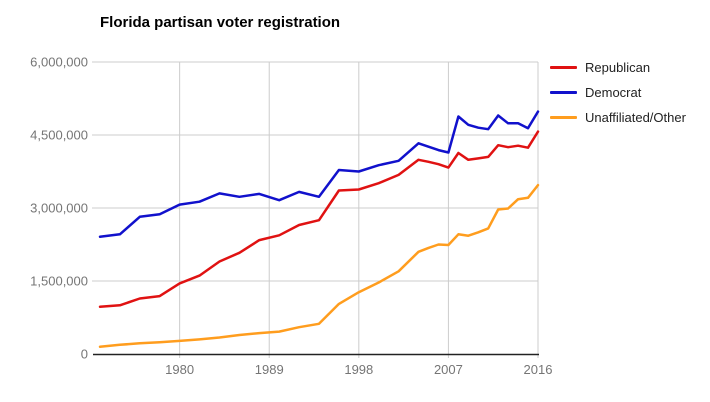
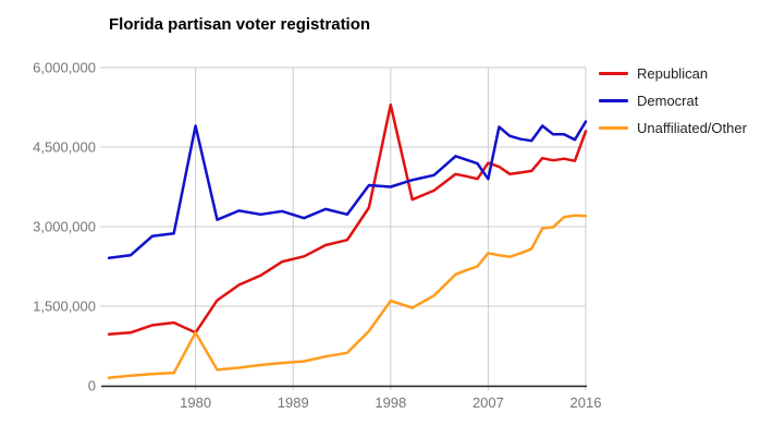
Republican/1980: 1400000 -> 1000000
Democrat/1980: 3100000 -> 4900000
Unaffiliated/Other/1980: 300000 -> 1000000
Republican/1998: 3400000 -> 5300000
Unaffiliated/Other/1998: 1300000 -> 1600000
Republican/2007: 3800000 -> 4200000
Democrat/2007: 4100000 -> 3900000
Unaffiliated/Other/2007: 2200000 -> 2500000
Republican/2016: 4600000 -> 4800000
Unaffiliated/Other/2016: 3500000 -> 3200000
